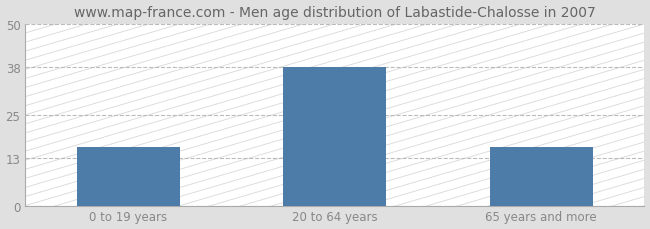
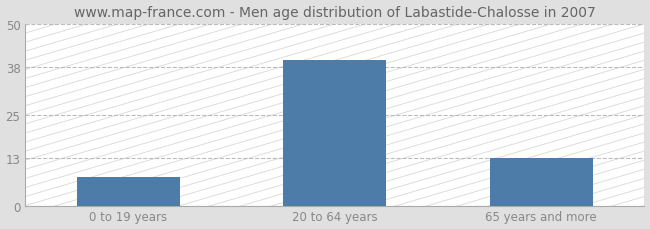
0 to 19 years: 16 -> 8
20 to 64 years: 38 -> 40
65 years and more: 16 -> 13
